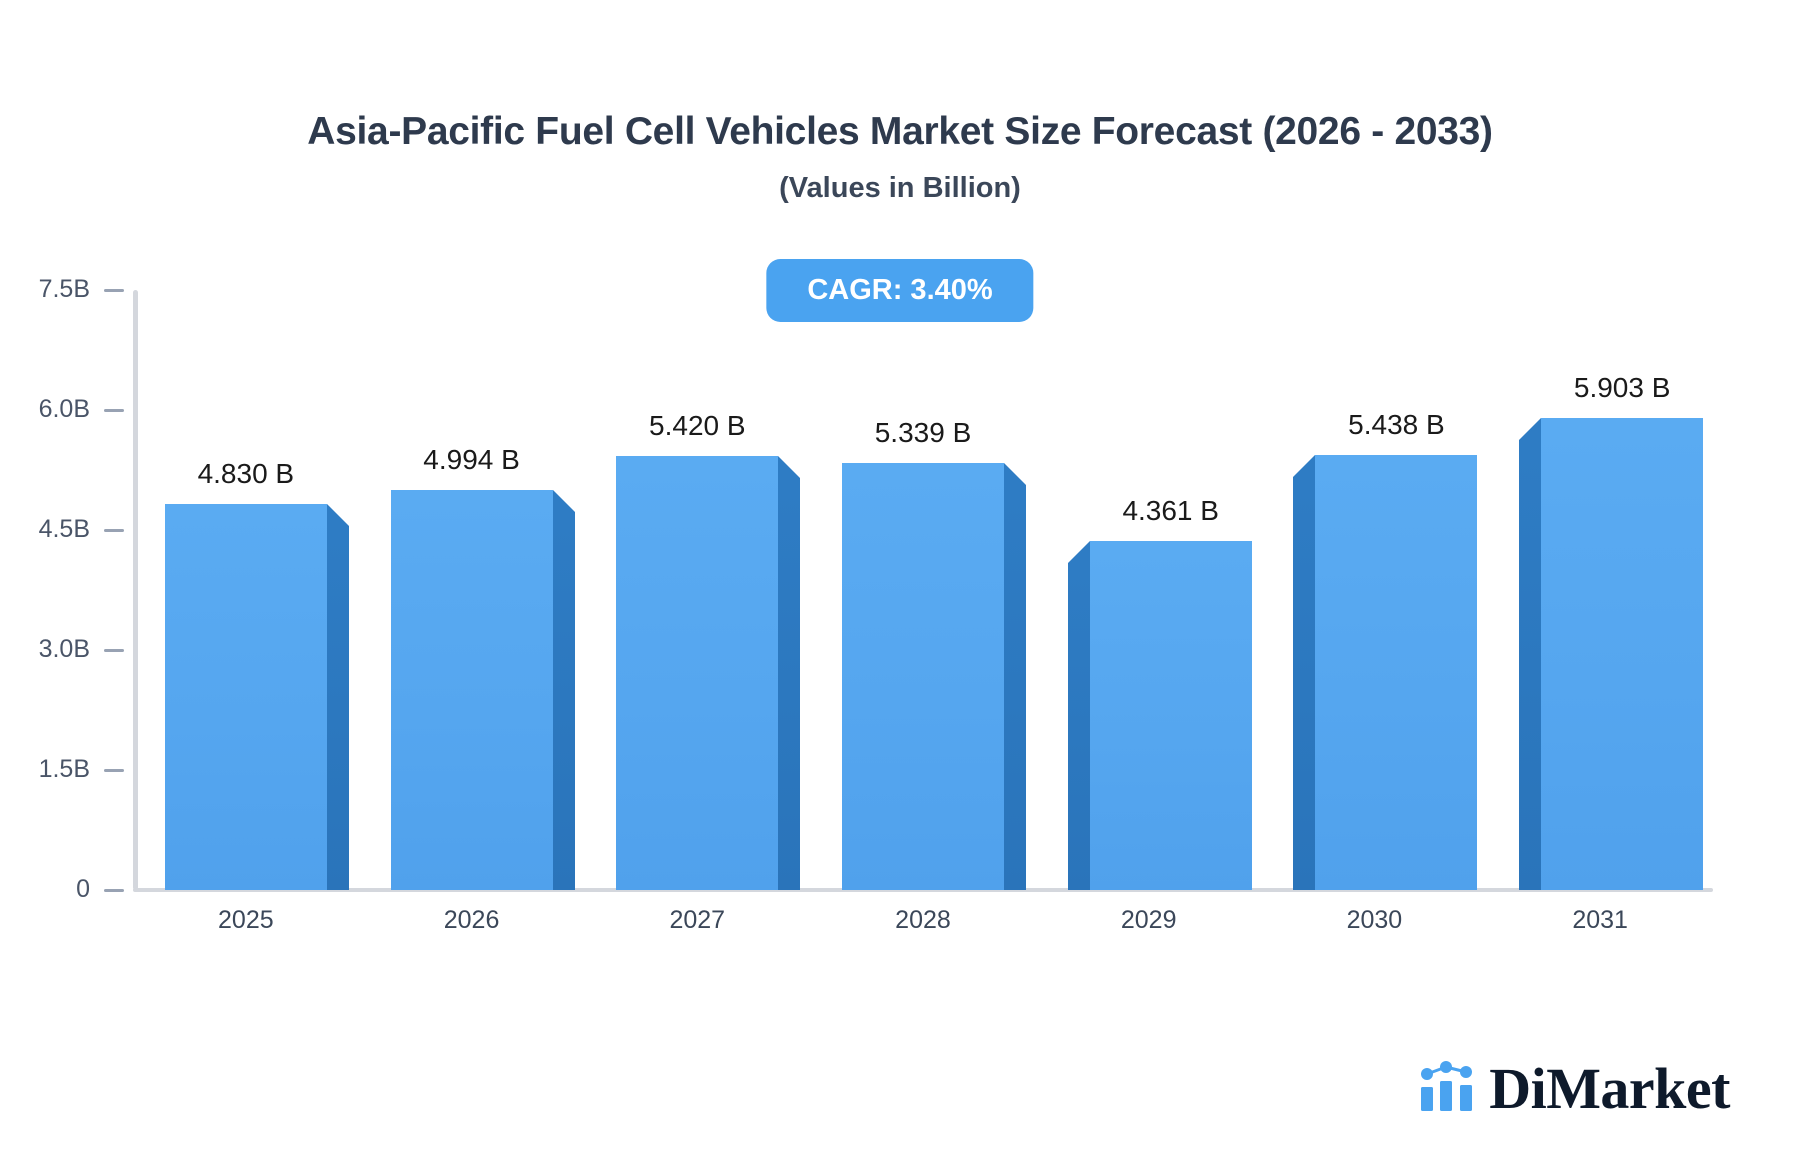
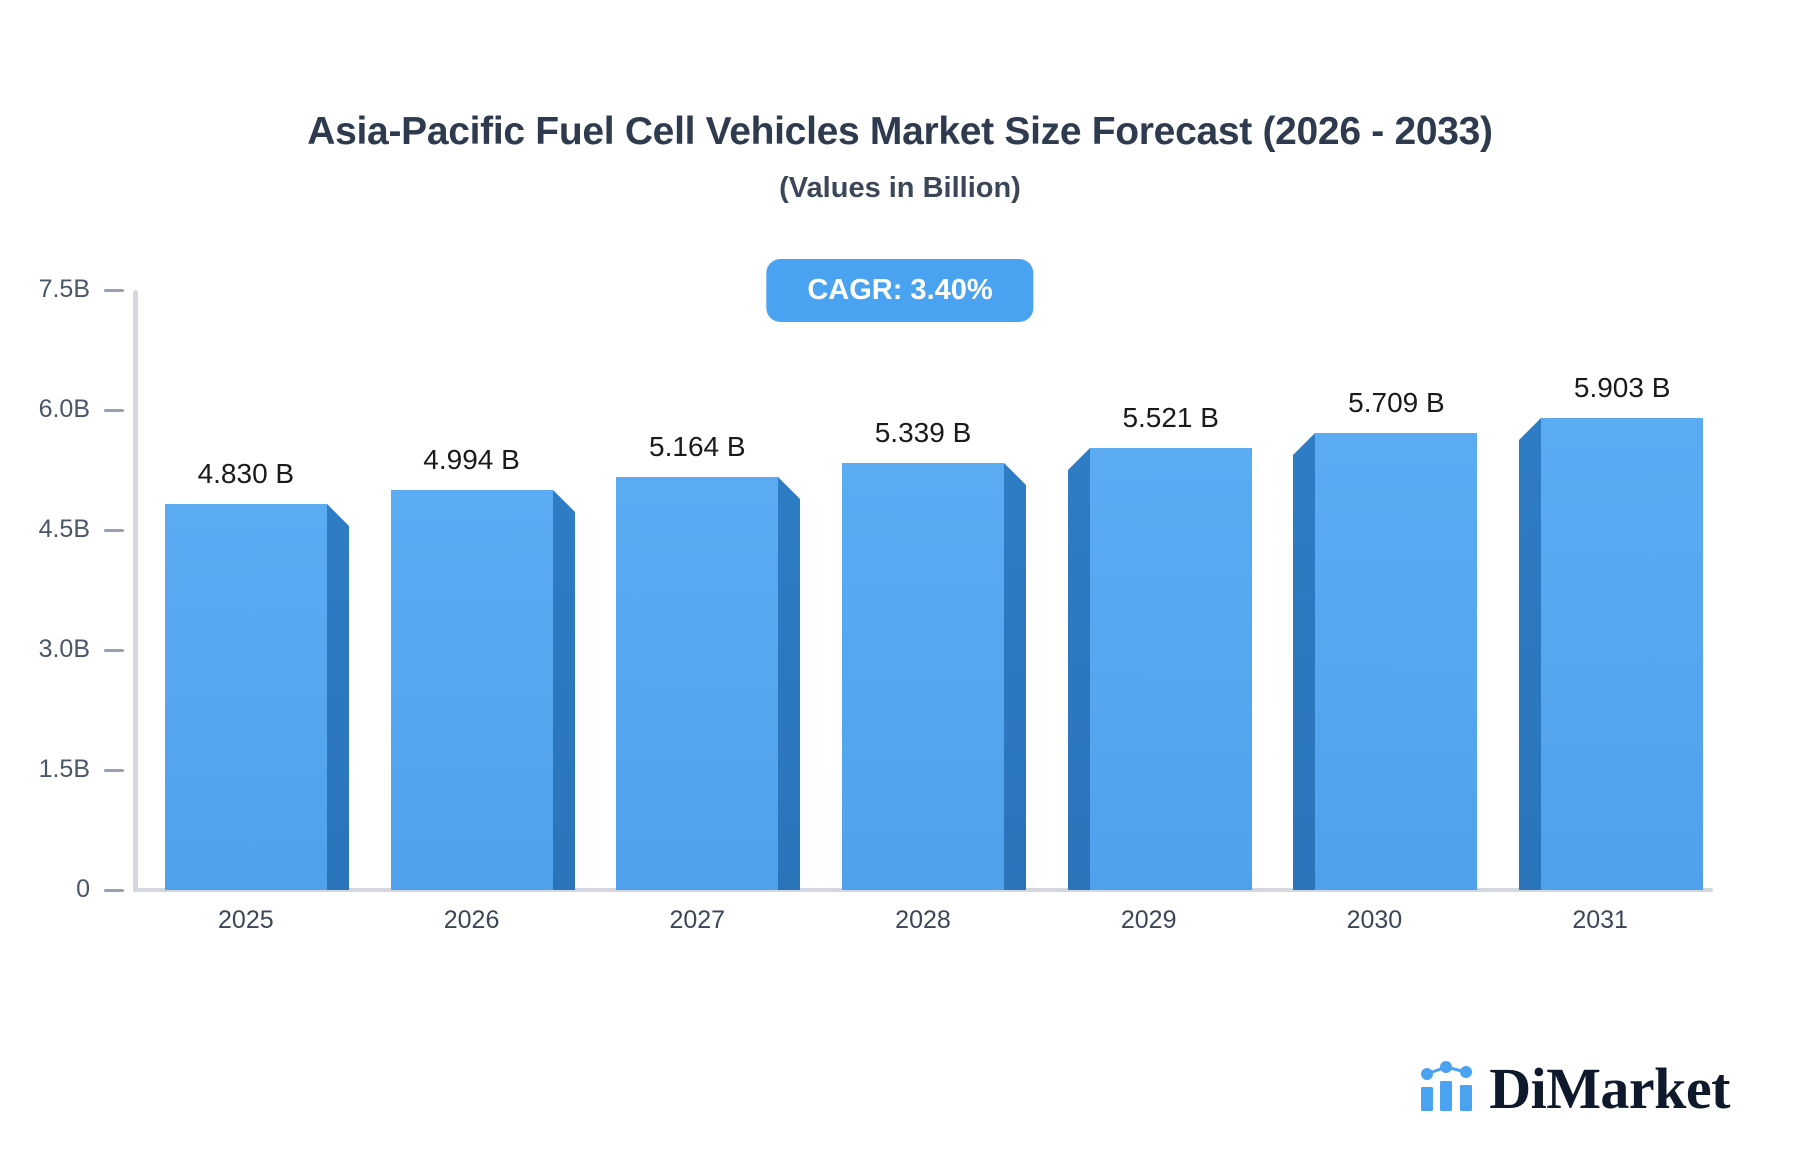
2027: 5.420 -> 5.164
2029: 4.361 -> 5.521
2030: 5.438 -> 5.709
